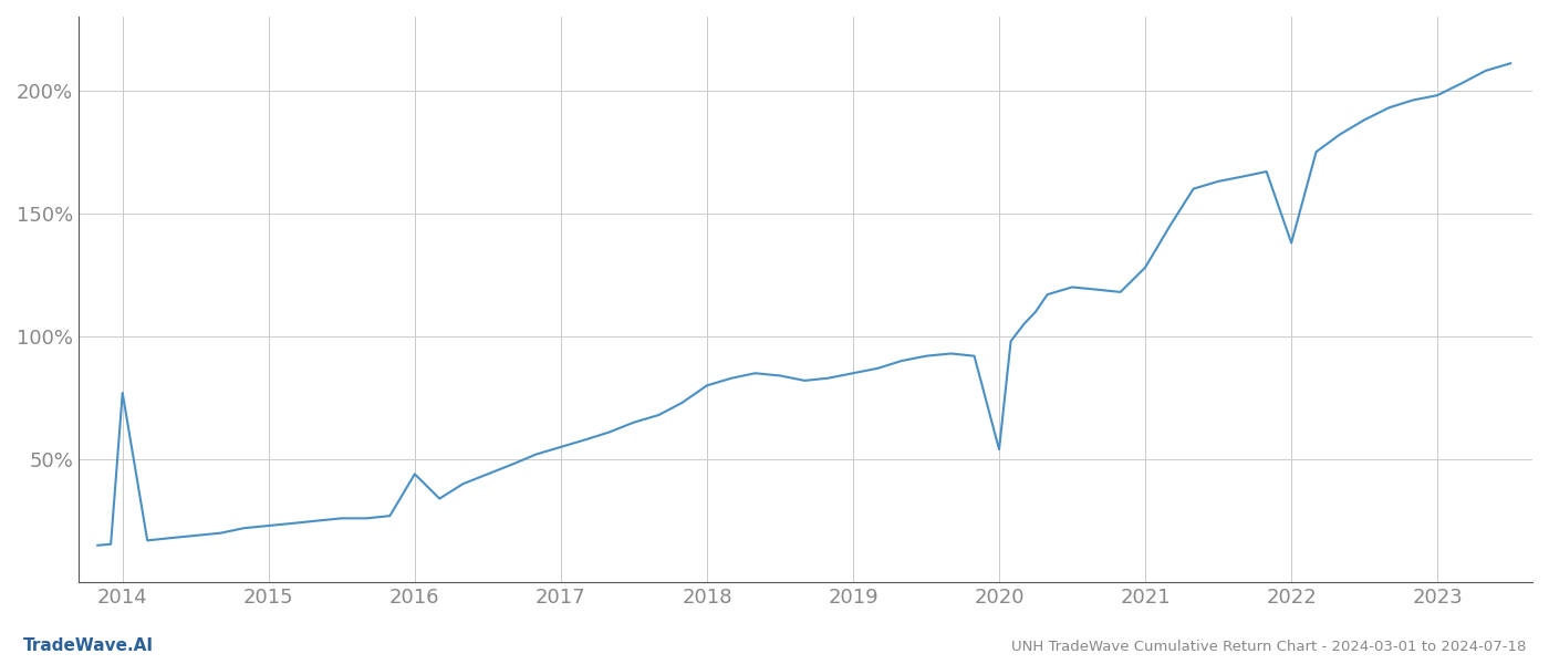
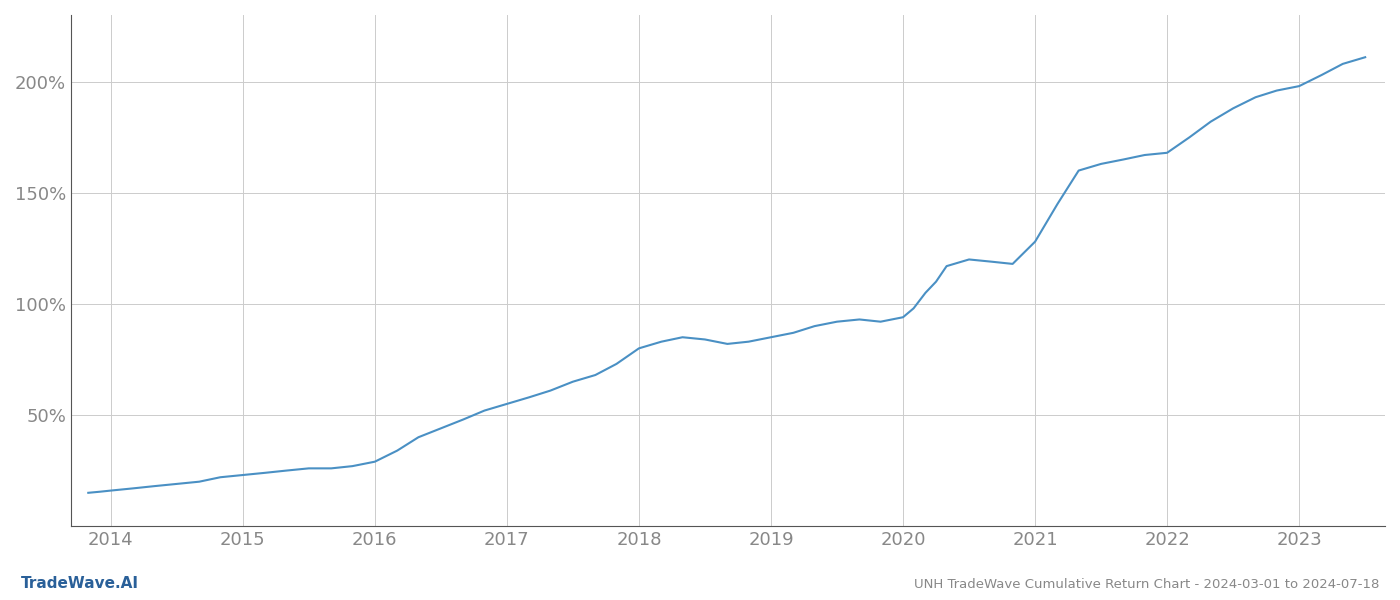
2014: 77.0% -> 16.0%
2016: 44.0% -> 29.0%
2020: 54.0% -> 94.0%
2022: 138.0% -> 168.0%
